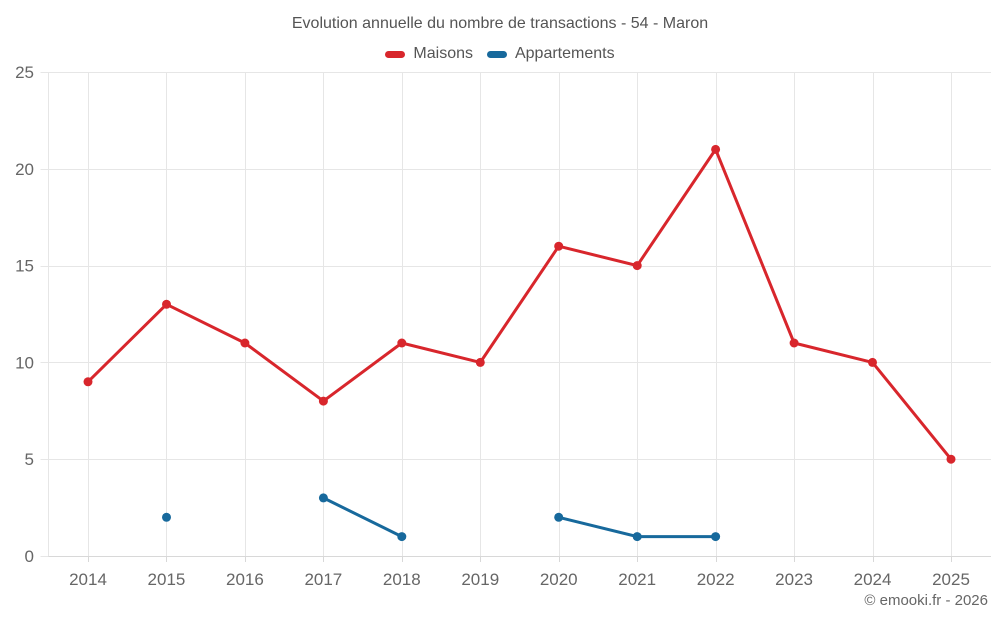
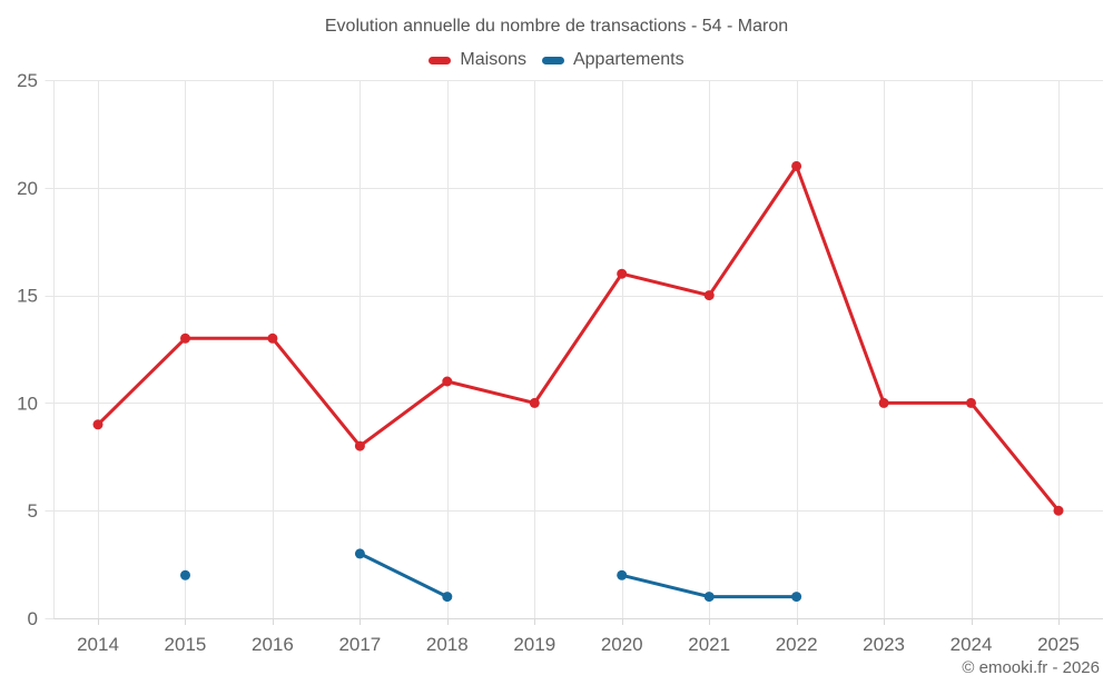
Maisons/2016: 11 -> 13
Maisons/2023: 11 -> 10
